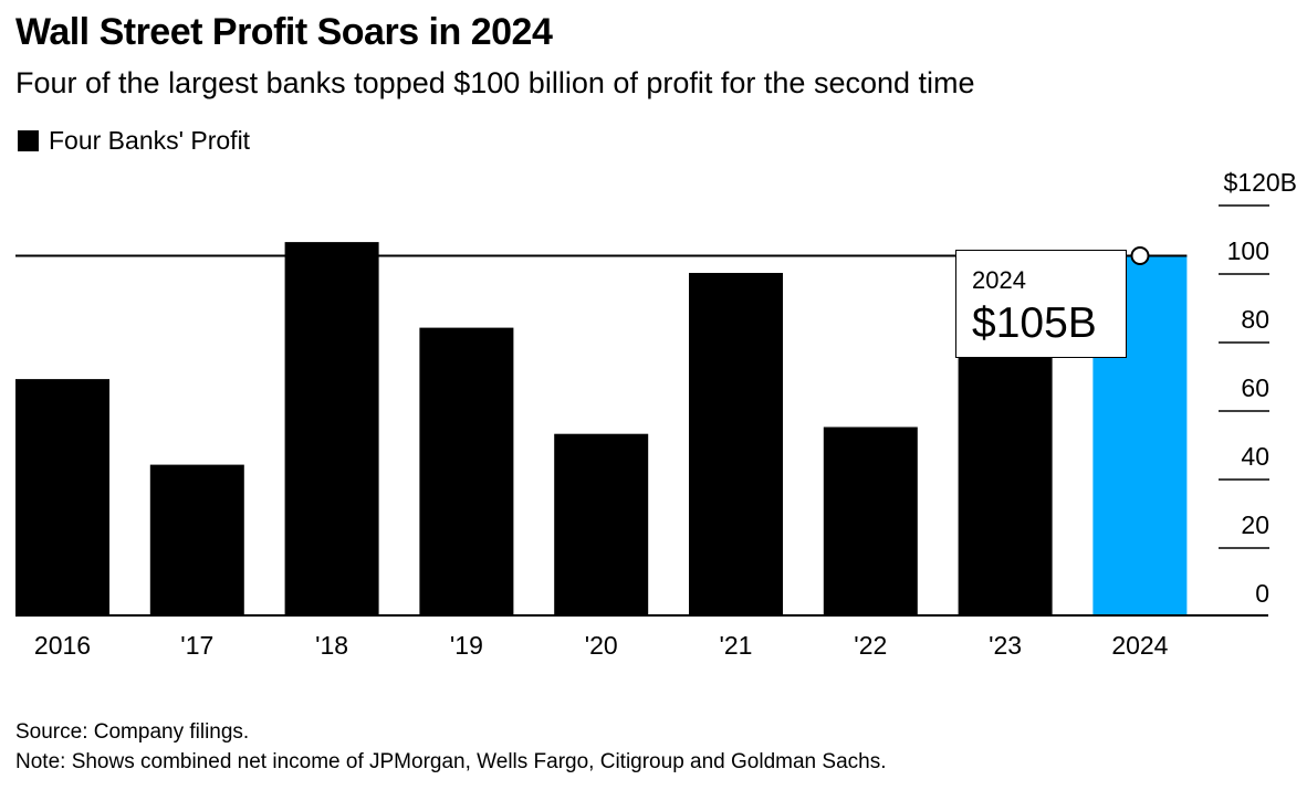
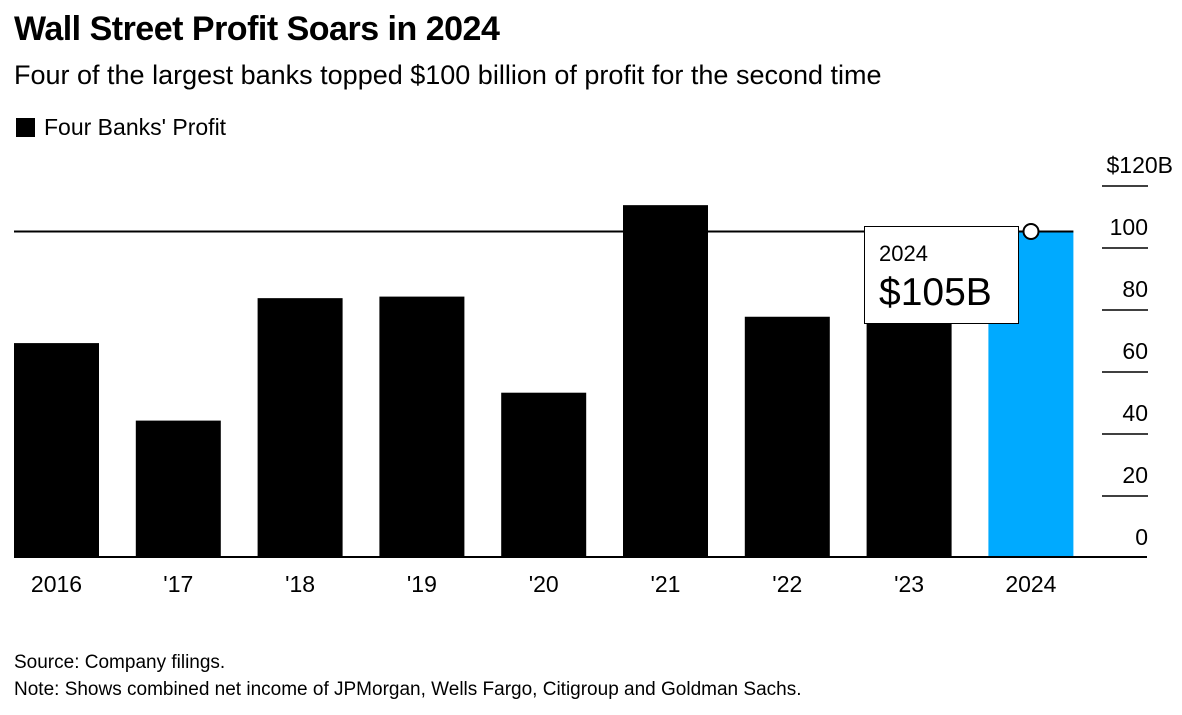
'18: 109 -> 84
'21: 100 -> 114
'22: 55 -> 78
